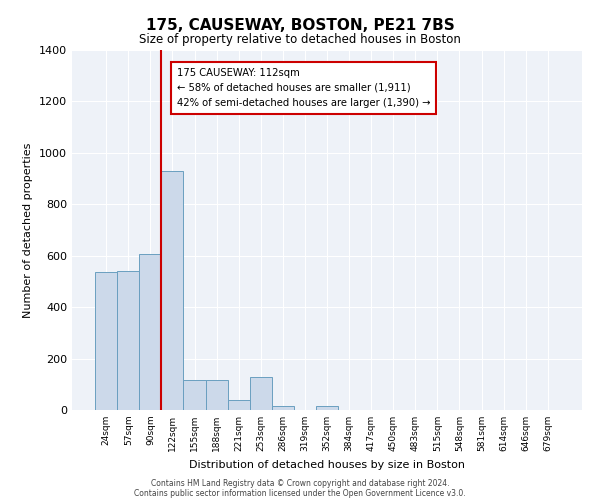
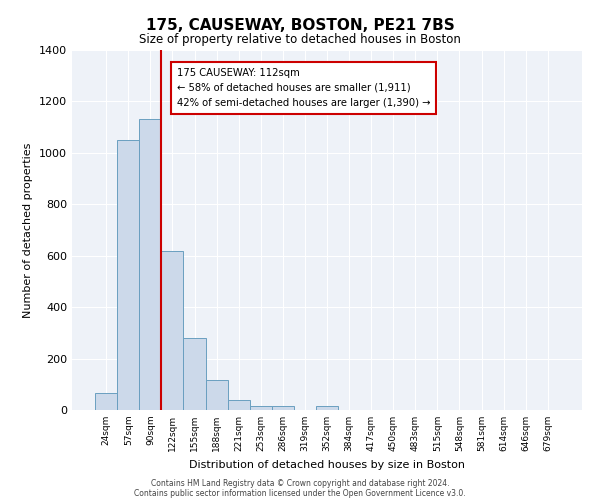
24sqm: 535 -> 65
57sqm: 540 -> 1050
90sqm: 605 -> 1130
122sqm: 930 -> 620
155sqm: 115 -> 280
253sqm: 130 -> 15
